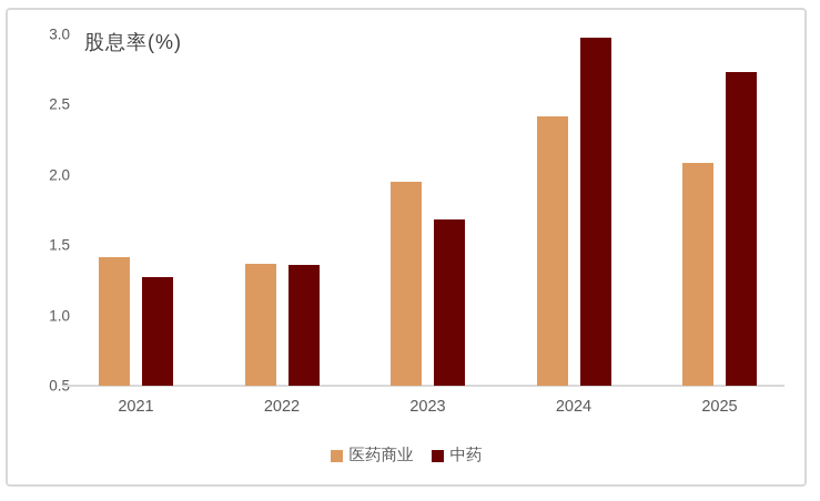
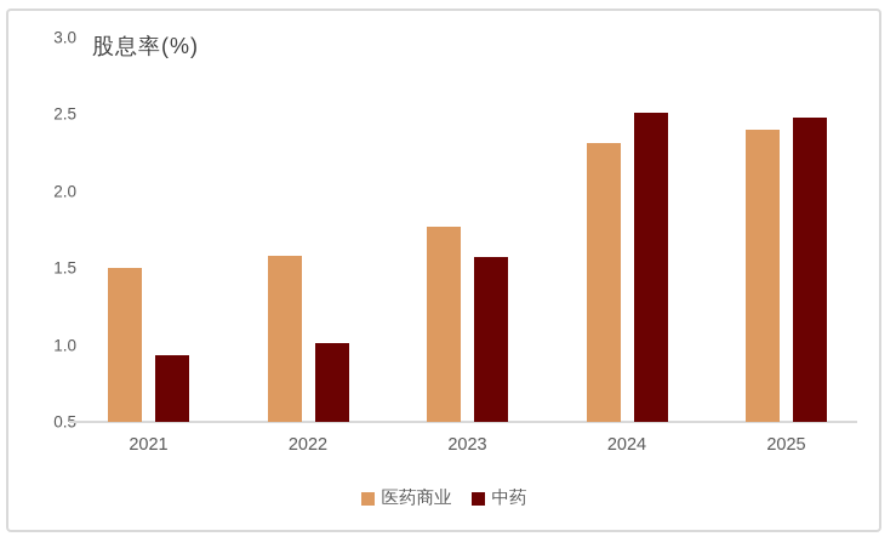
医药商业/2021: 1.41 -> 1.50
中药/2021: 1.27 -> 0.93
医药商业/2022: 1.37 -> 1.58
中药/2022: 1.36 -> 1.01
医药商业/2023: 1.95 -> 1.77
中药/2023: 1.68 -> 1.57
医药商业/2024: 2.41 -> 2.31
中药/2024: 2.97 -> 2.51
医药商业/2025: 2.08 -> 2.40
中药/2025: 2.73 -> 2.48
